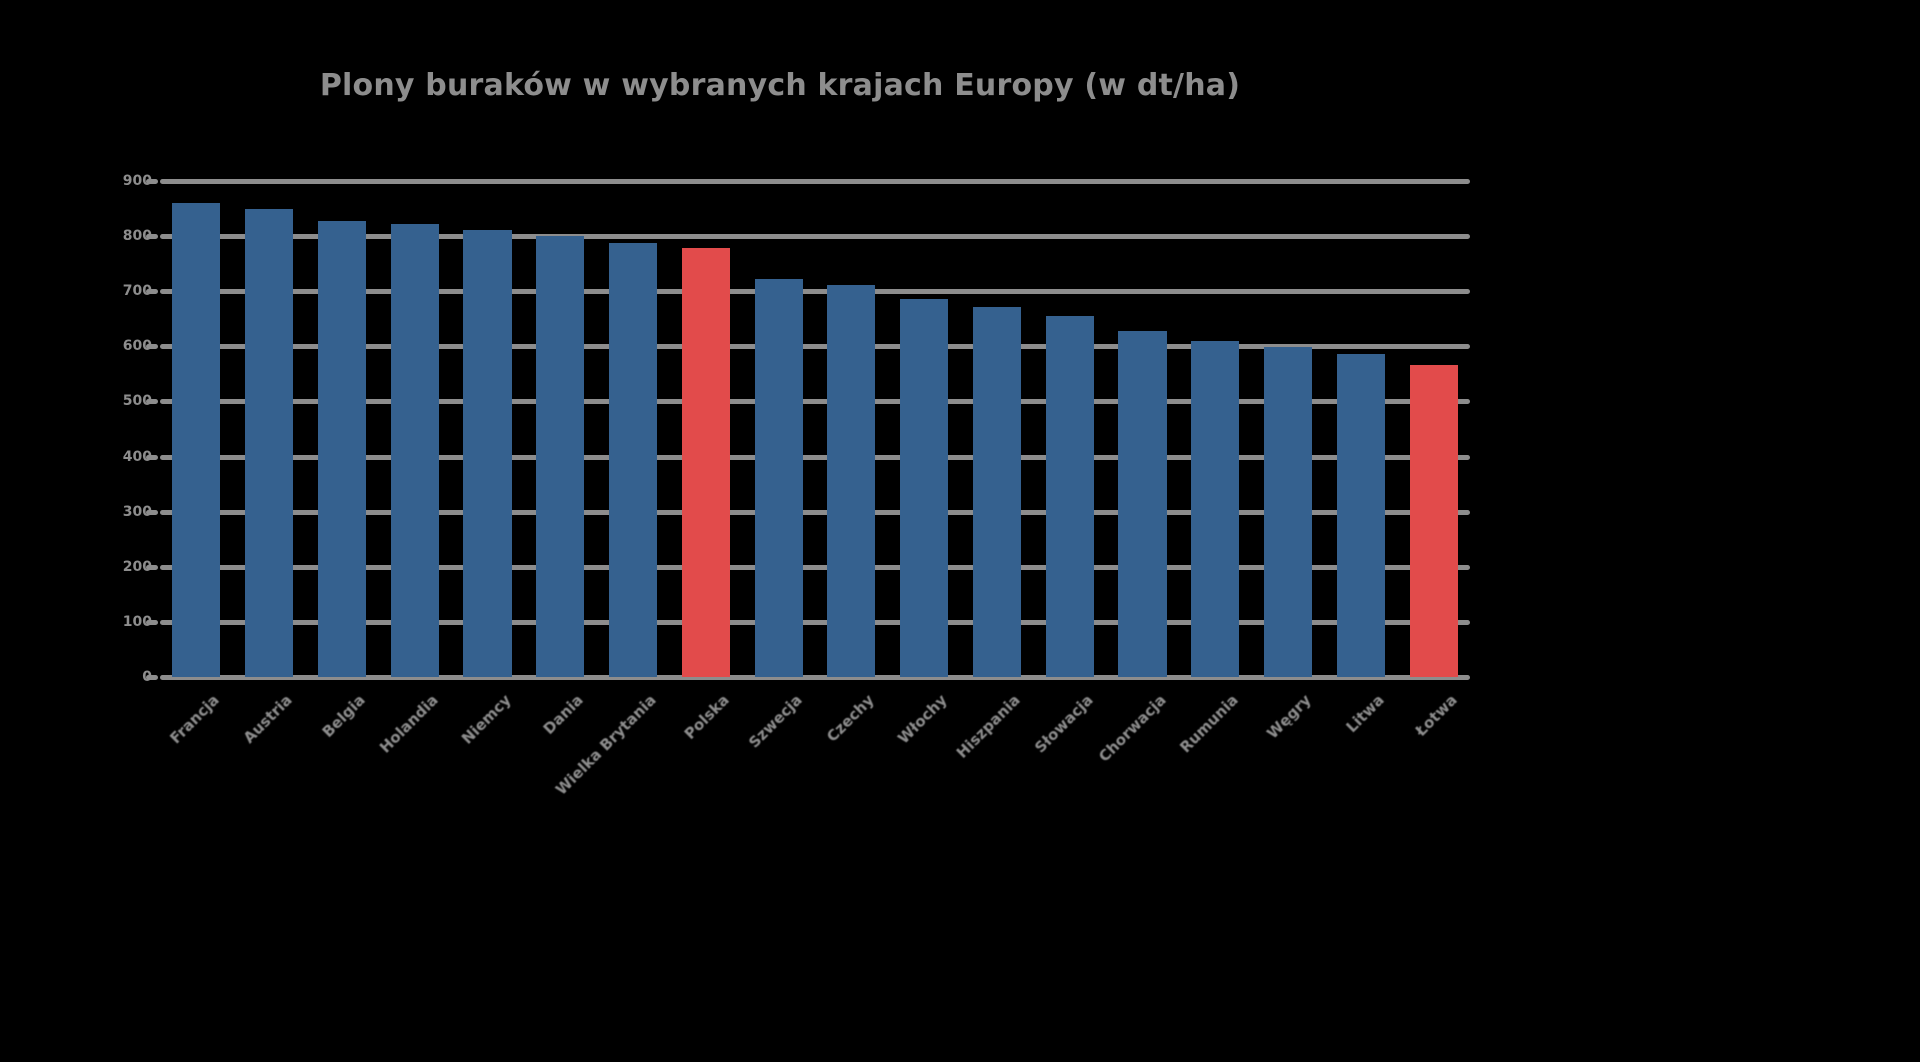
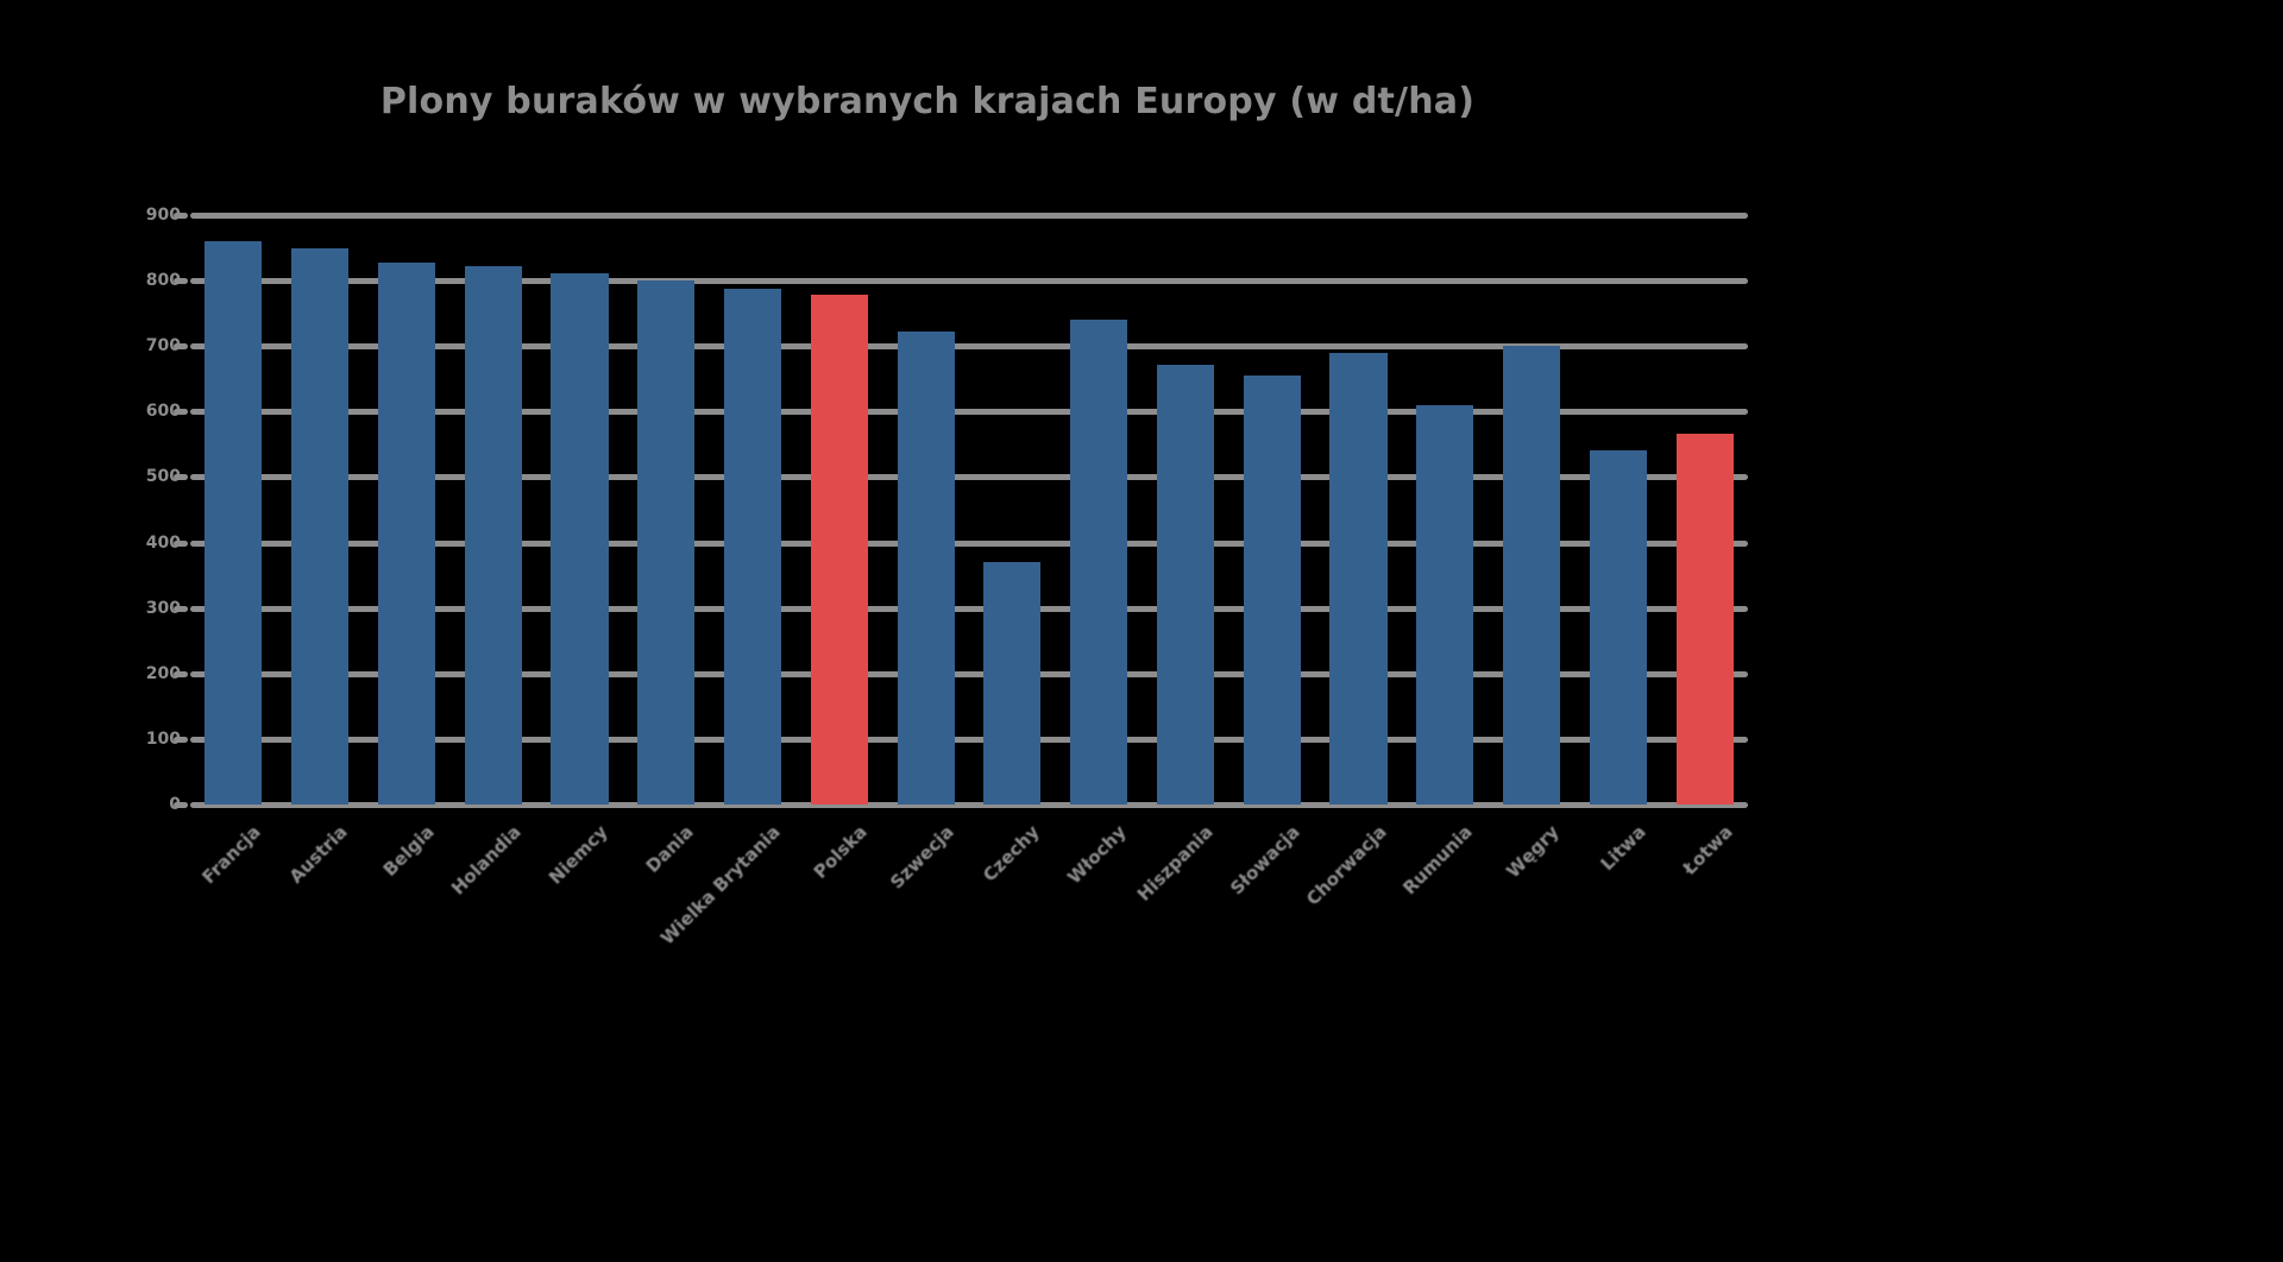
Czechy: 710 -> 370
Włochy: 690 -> 740
Chorwacja: 630 -> 690
Węgry: 600 -> 700
Litwa: 590 -> 540
